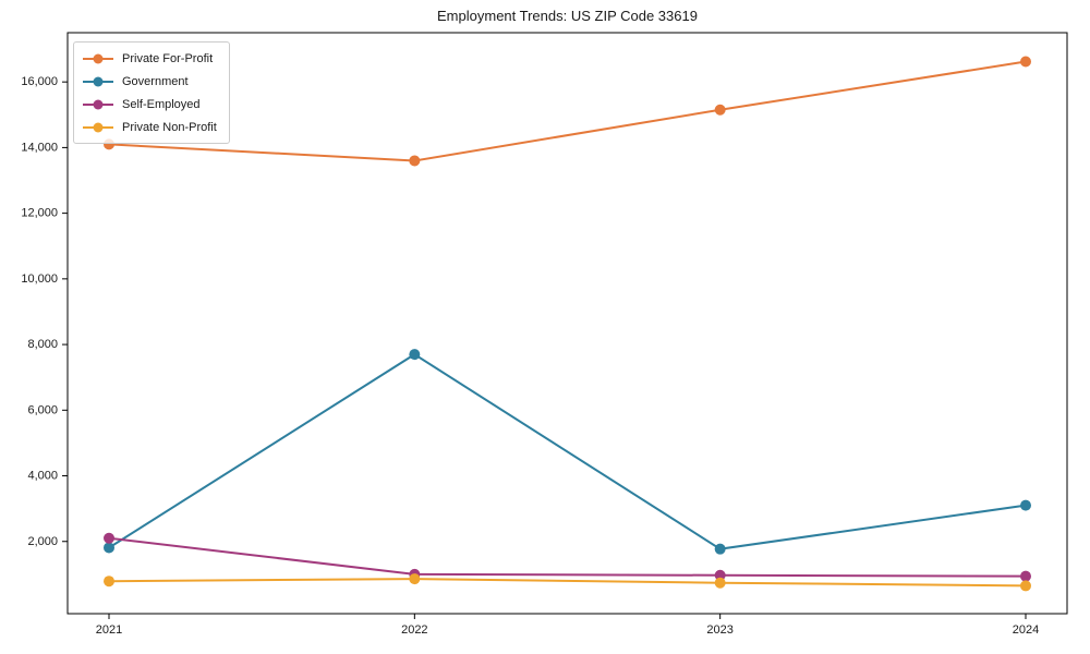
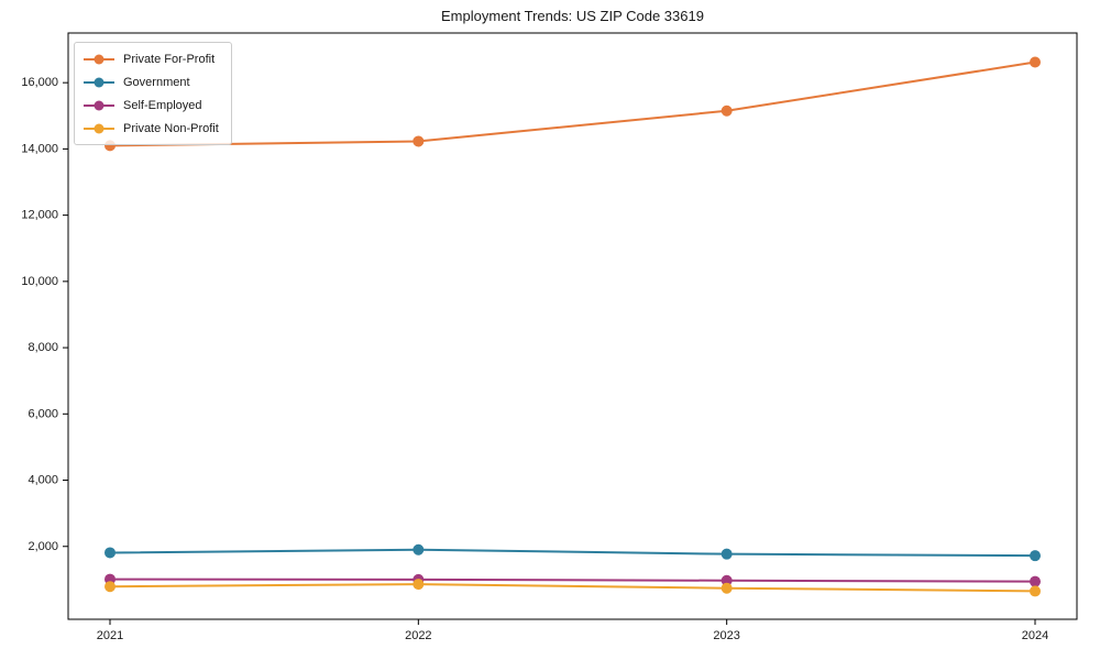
Self-Employed/2021: 2100 -> 1000
Private For-Profit/2022: 13600 -> 14200
Government/2022: 7700 -> 1900
Government/2024: 3100 -> 1700
